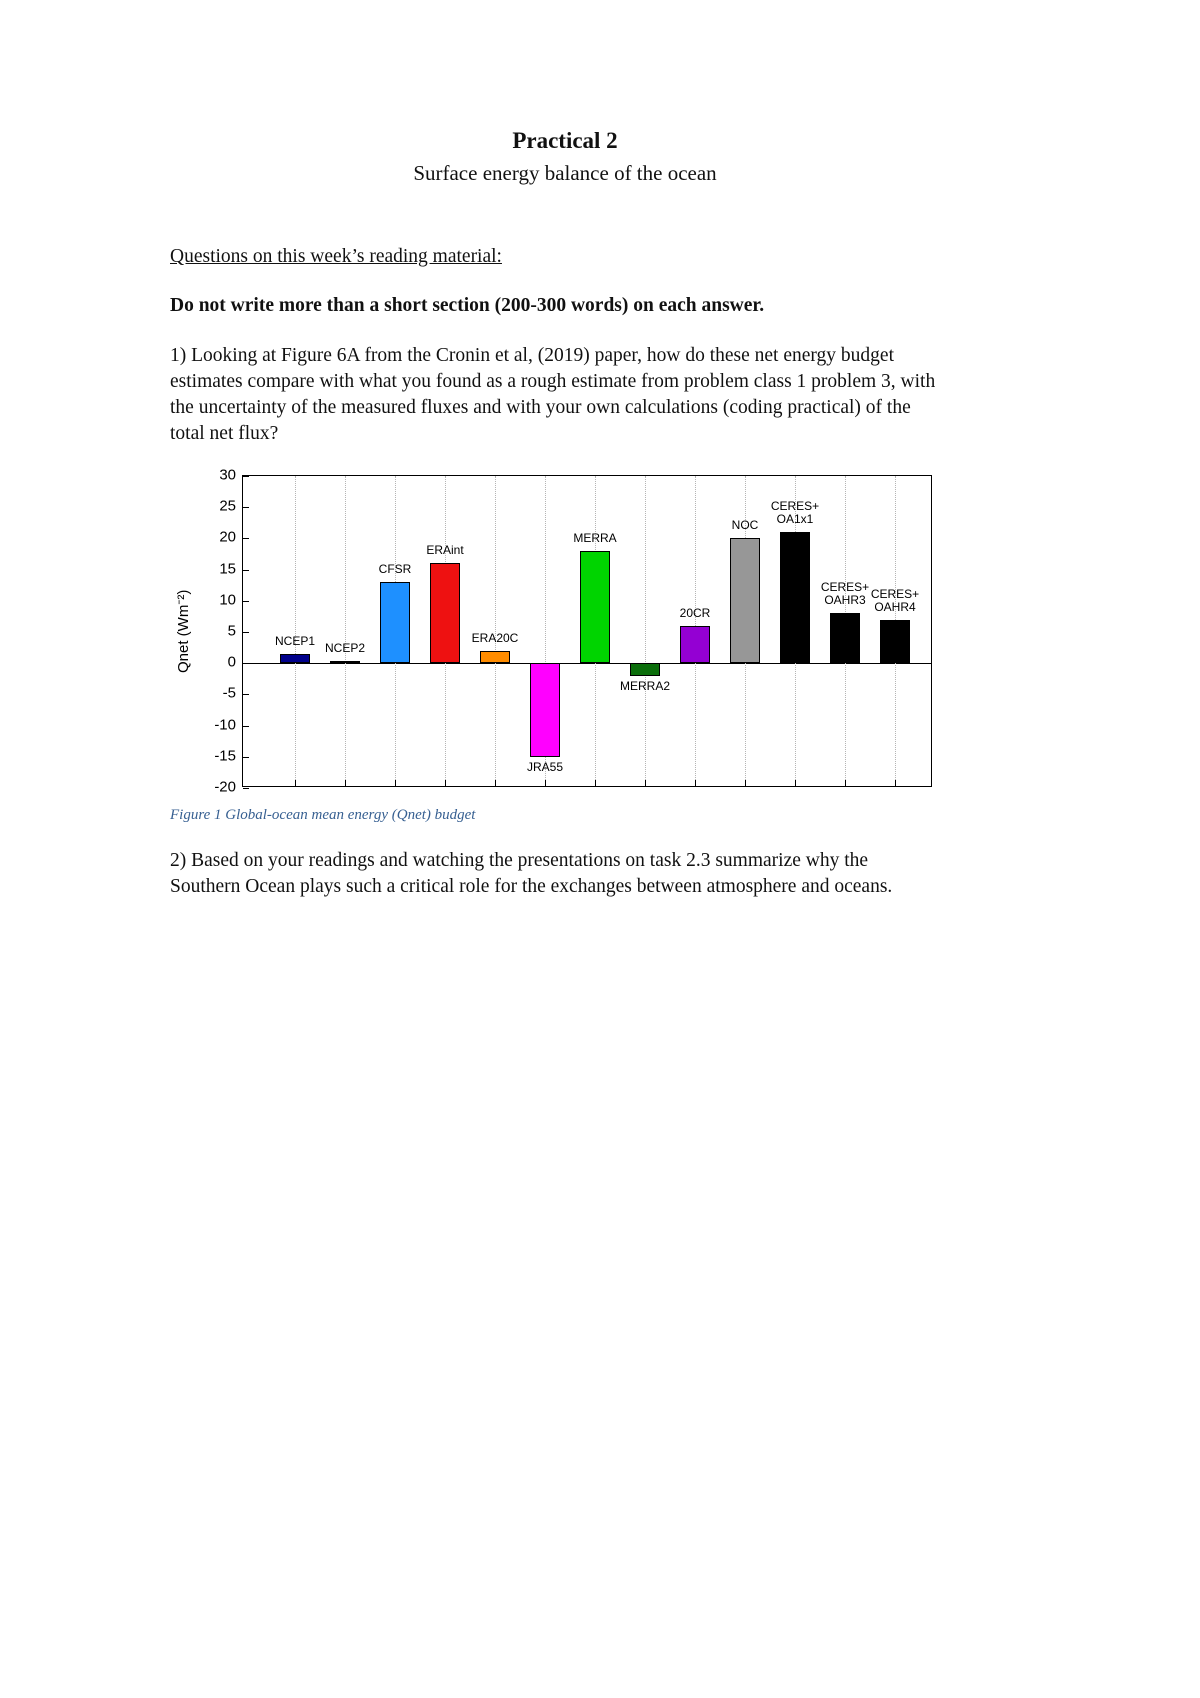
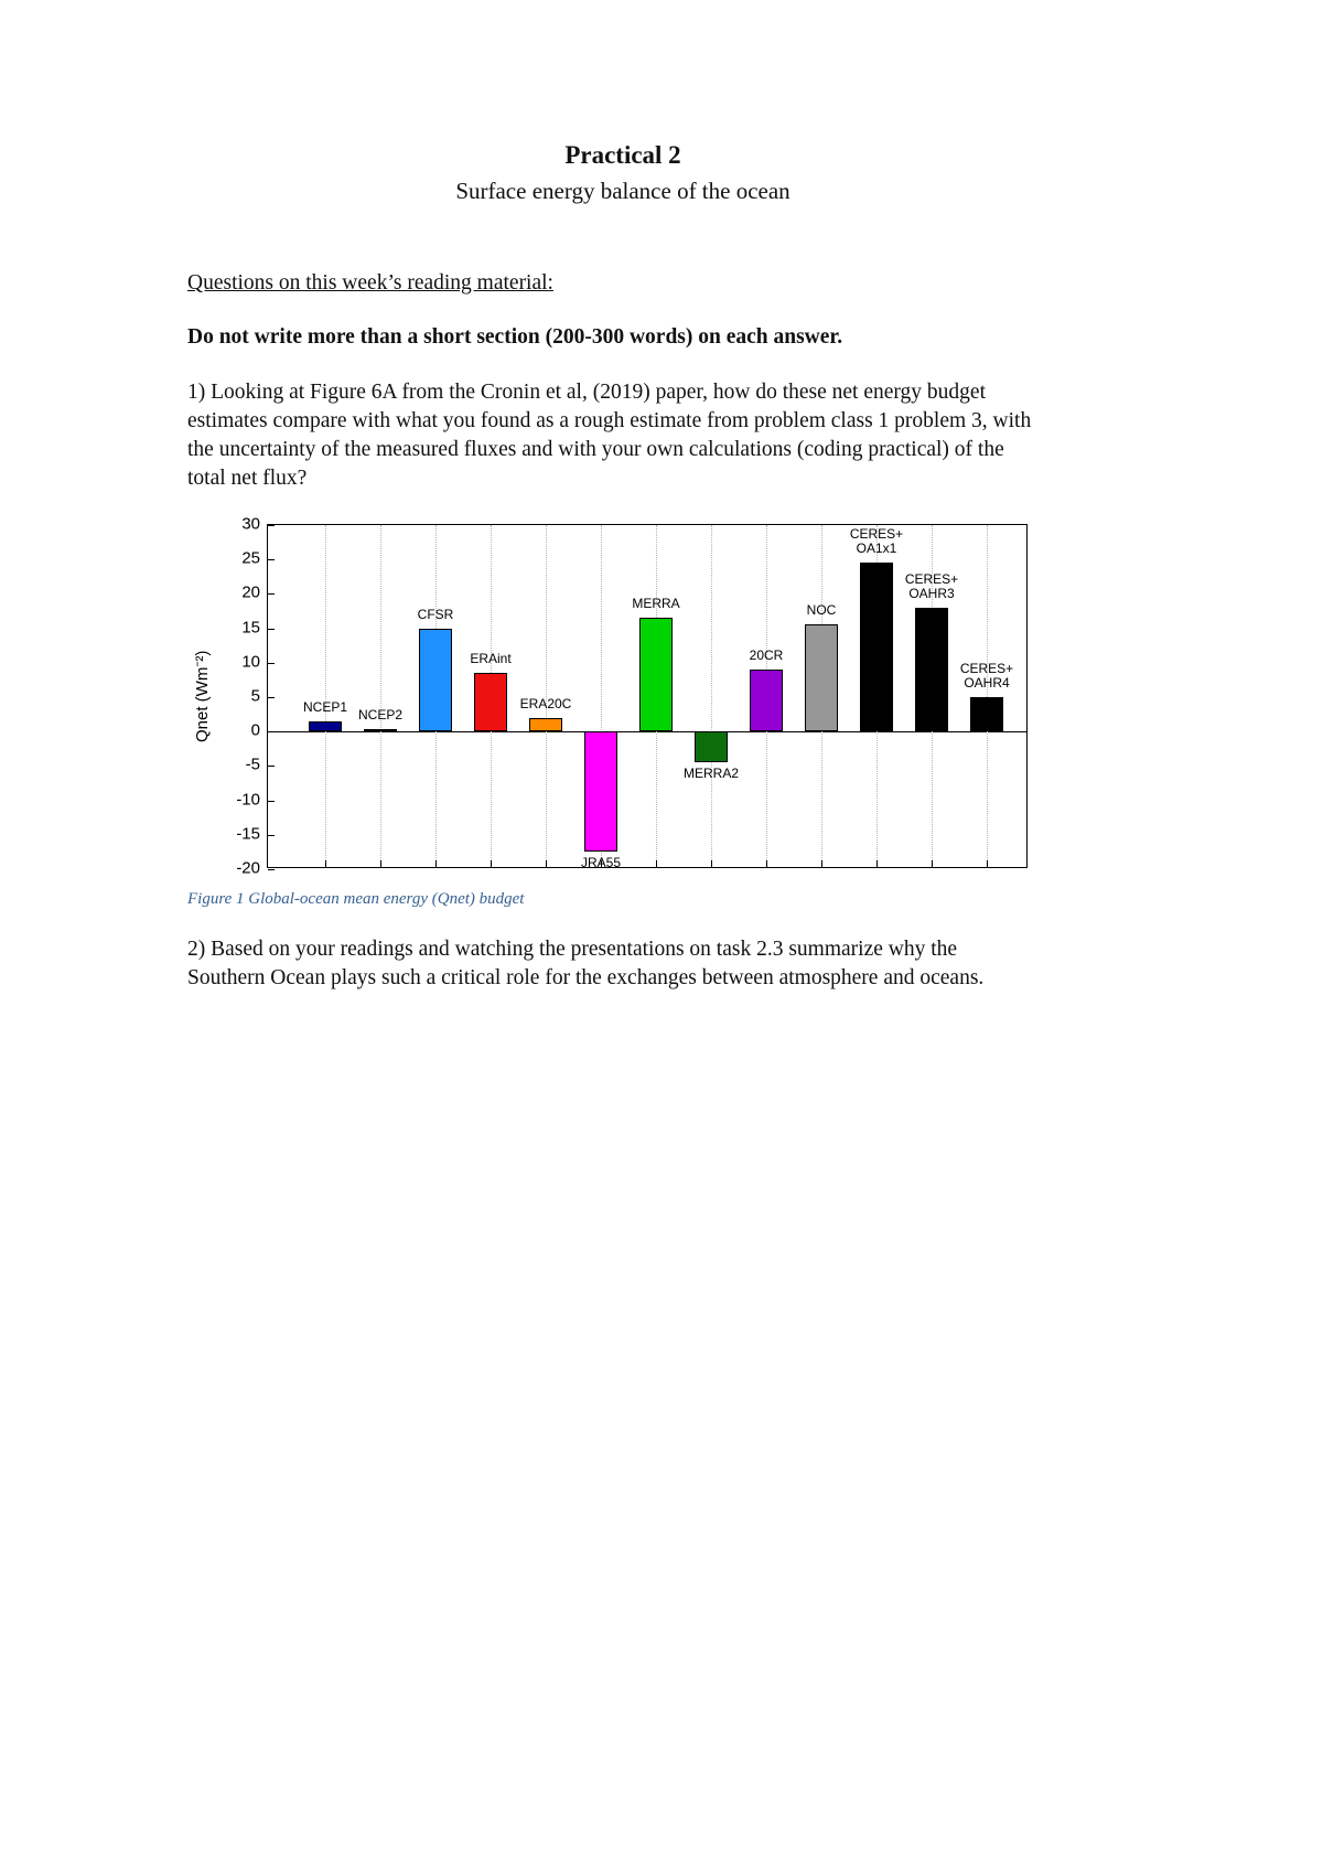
CFSR: 13 -> 15
ERAint: 16 -> 8
JRA55: -15 -> -18
MERRA: 18 -> 16
MERRA2: -2 -> -4
20CR: 6 -> 9
NOC: 20 -> 16
CERES+ OA1x1: 21 -> 24
CERES+ OAHR3: 8 -> 18
CERES+ OAHR4: 7 -> 5
